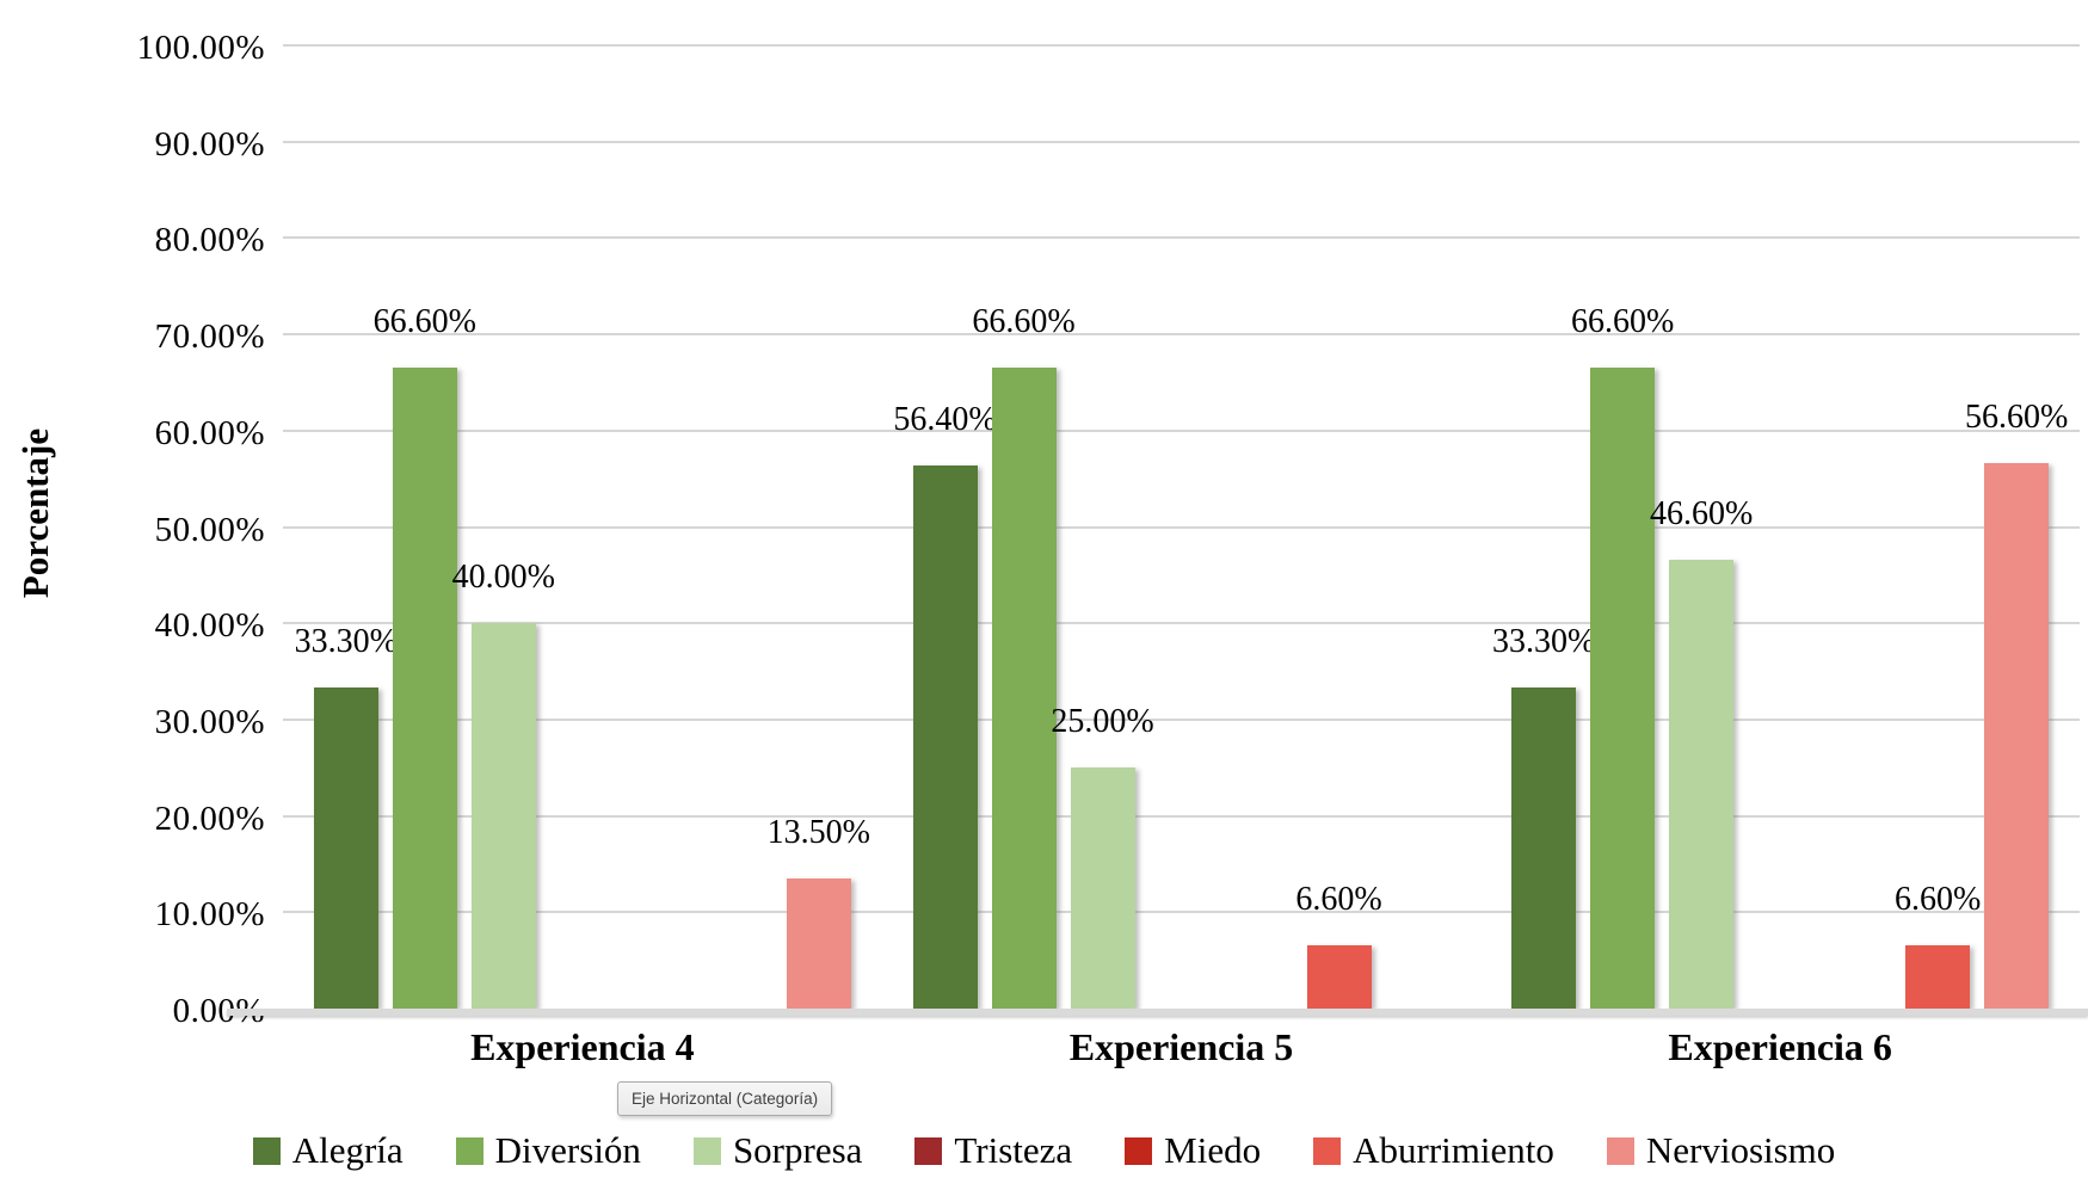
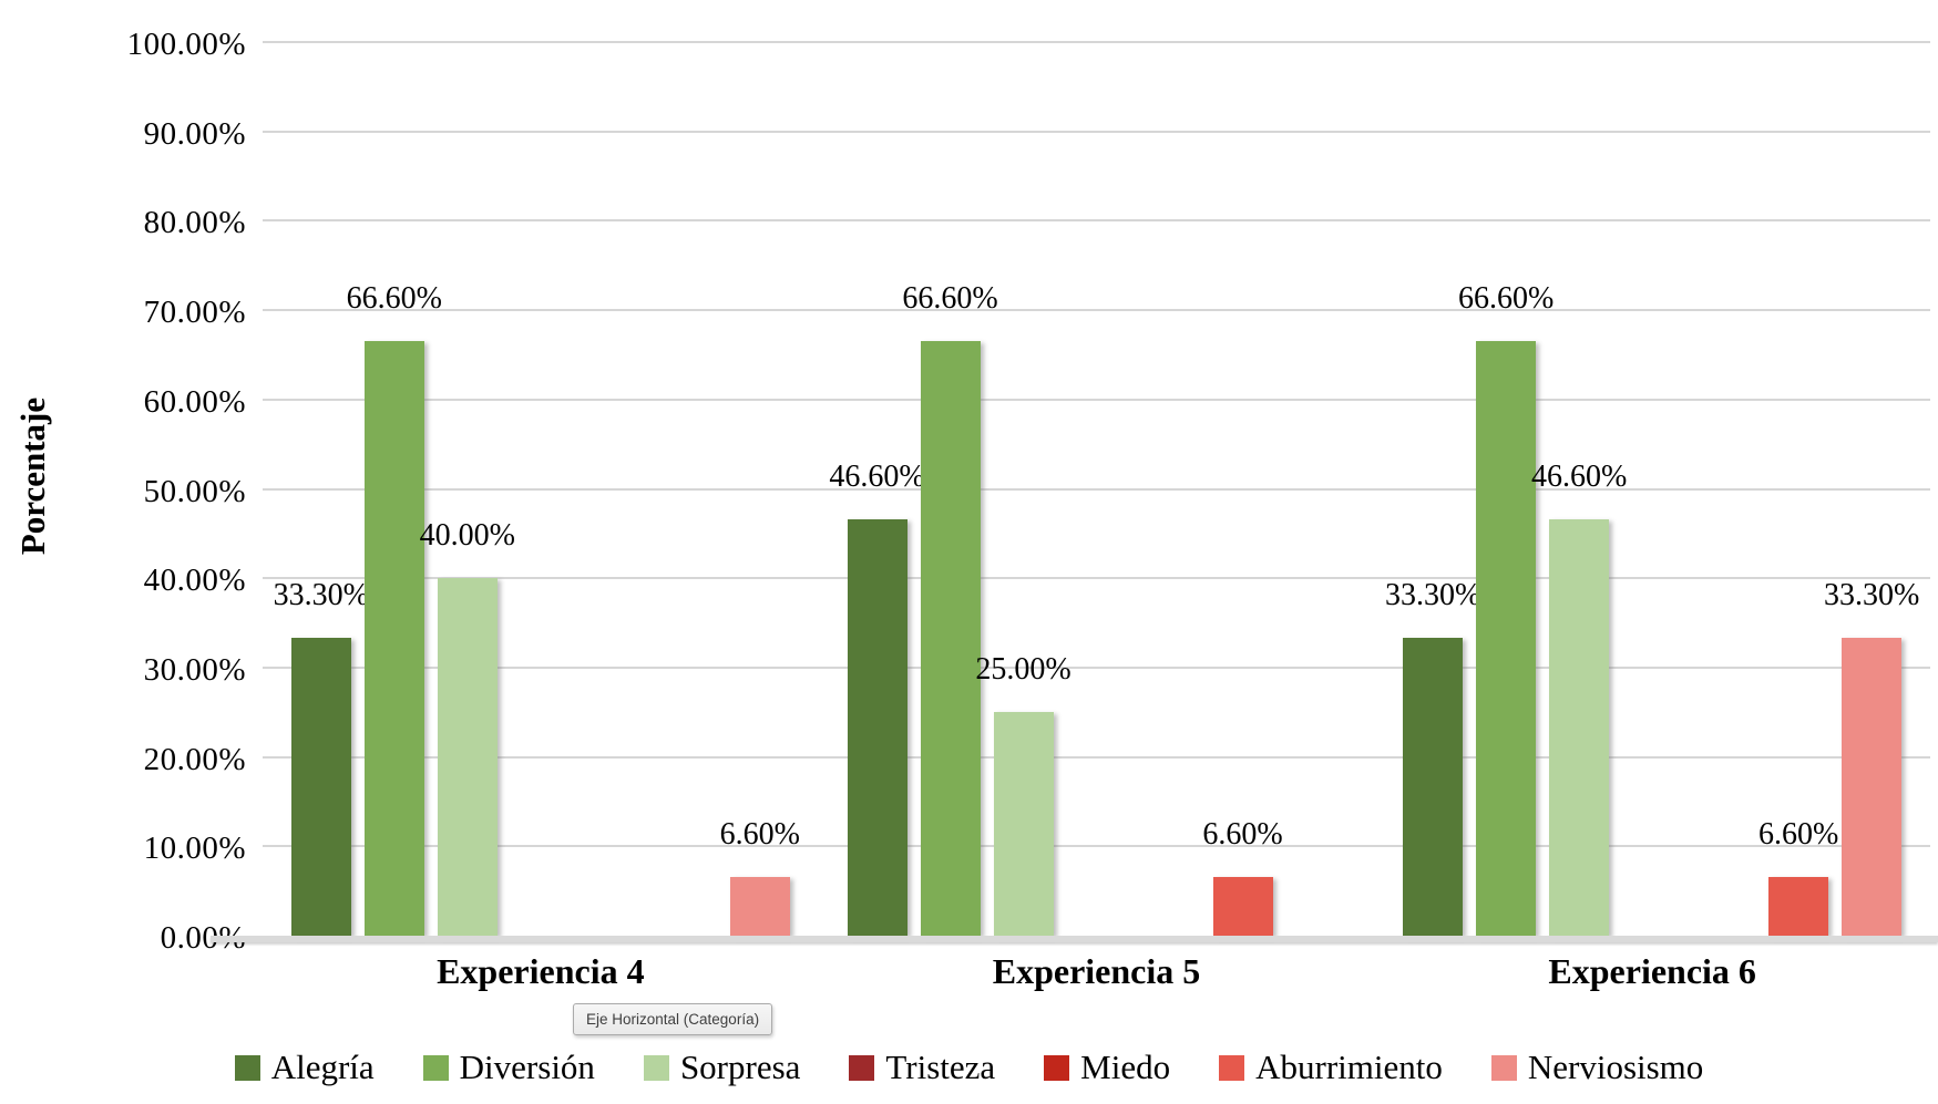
Nerviosismo/Experiencia 4: 13.50% -> 6.60%
Alegría/Experiencia 5: 56.40% -> 46.60%
Nerviosismo/Experiencia 6: 56.60% -> 33.30%
